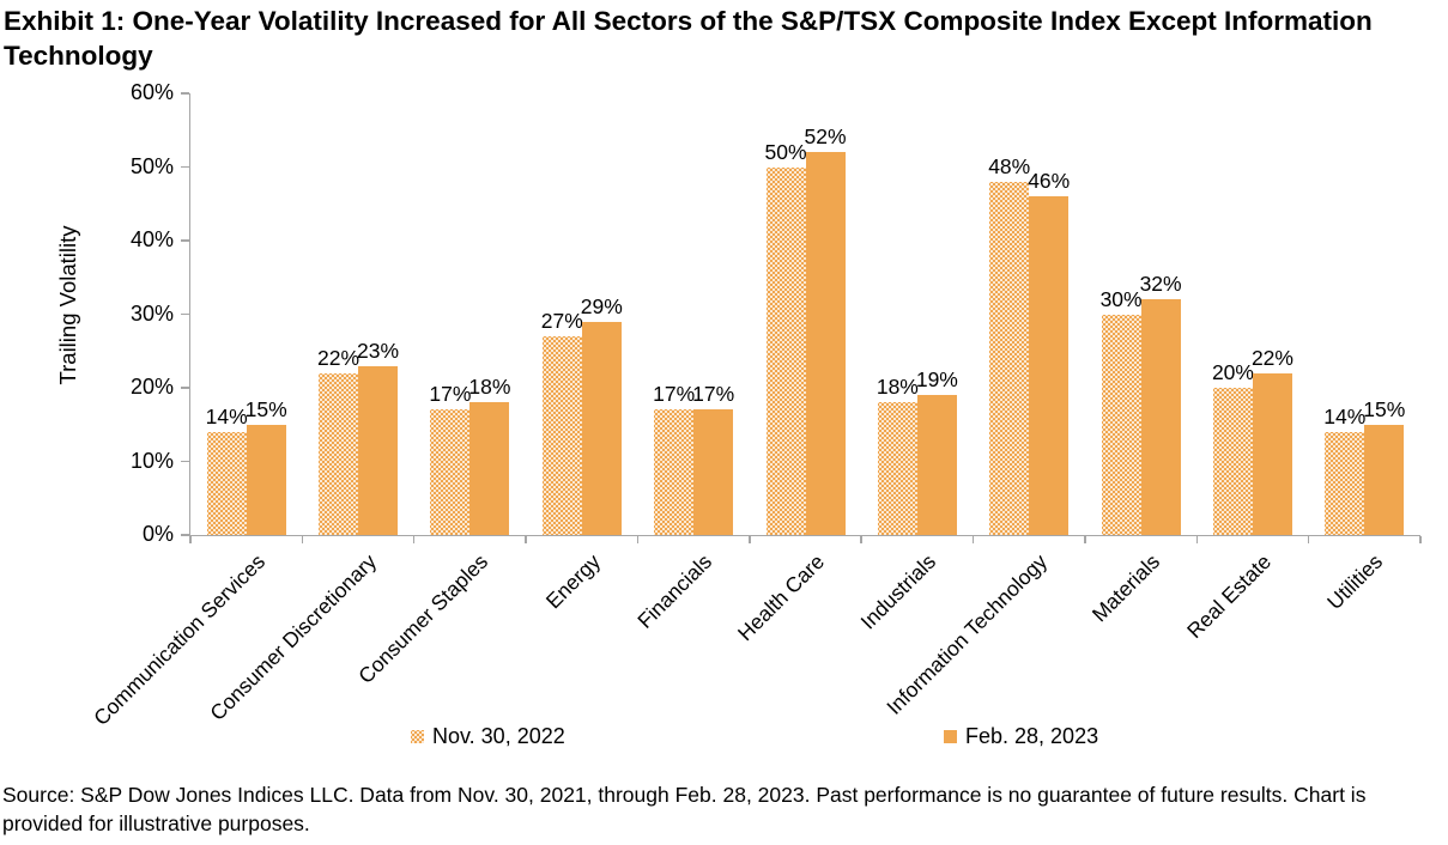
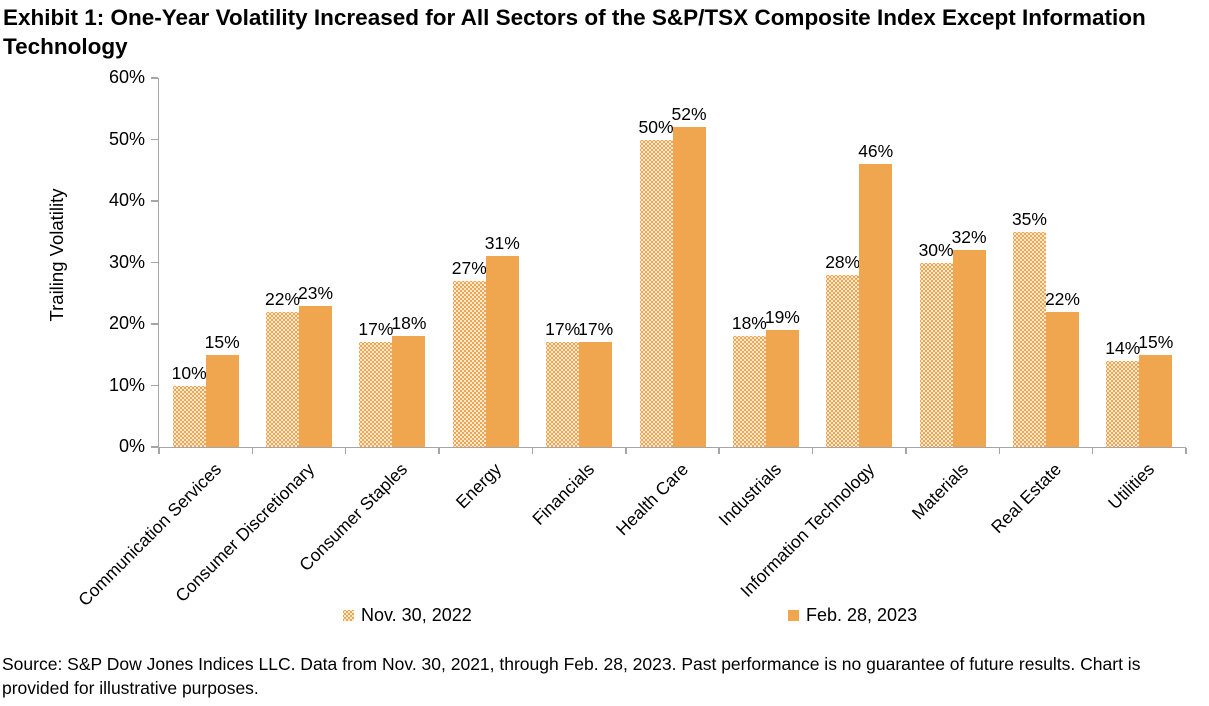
Nov. 30, 2022/Communication Services: 14% -> 10%
Feb. 28, 2023/Energy: 29% -> 31%
Nov. 30, 2022/Information Technology: 48% -> 28%
Nov. 30, 2022/Real Estate: 20% -> 35%
